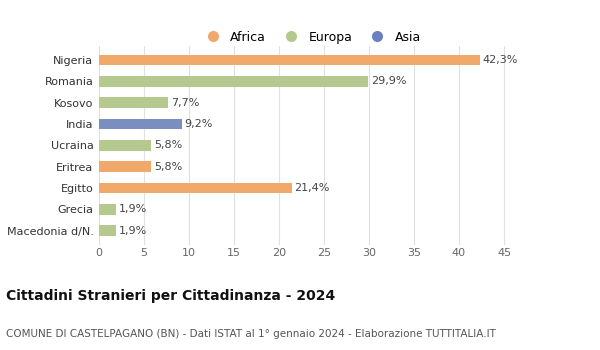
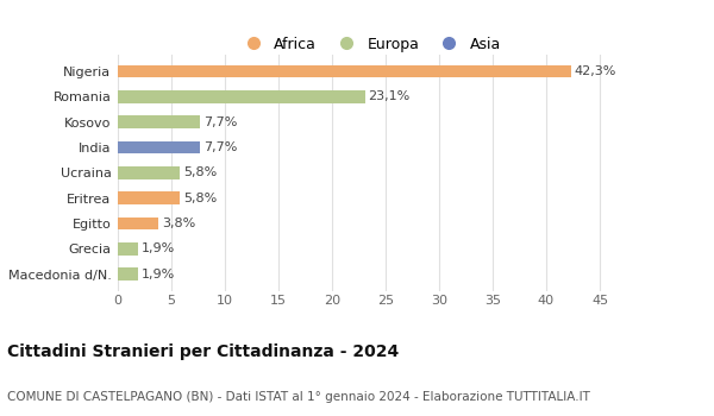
Romania: 29,9% -> 23,1%
India: 9,2% -> 7,7%
Egitto: 21,4% -> 3,8%
